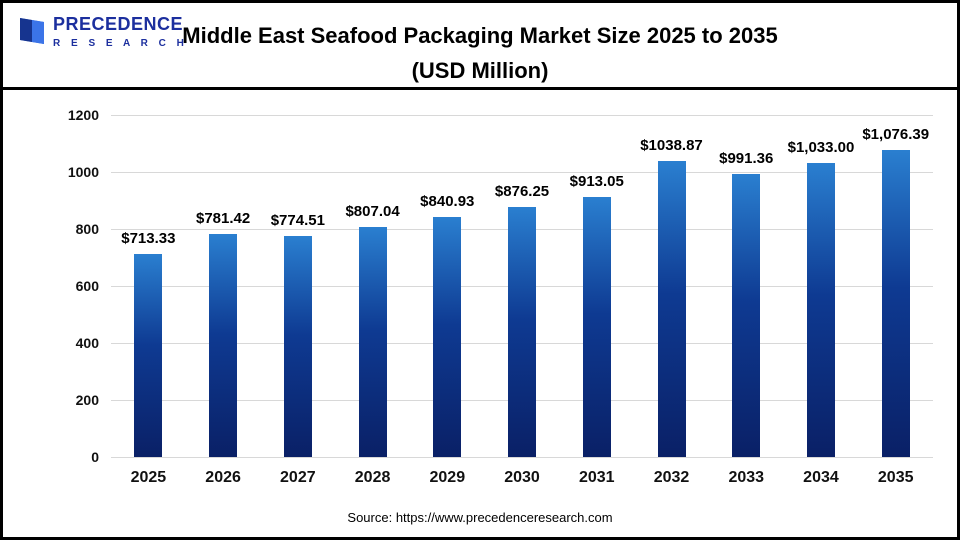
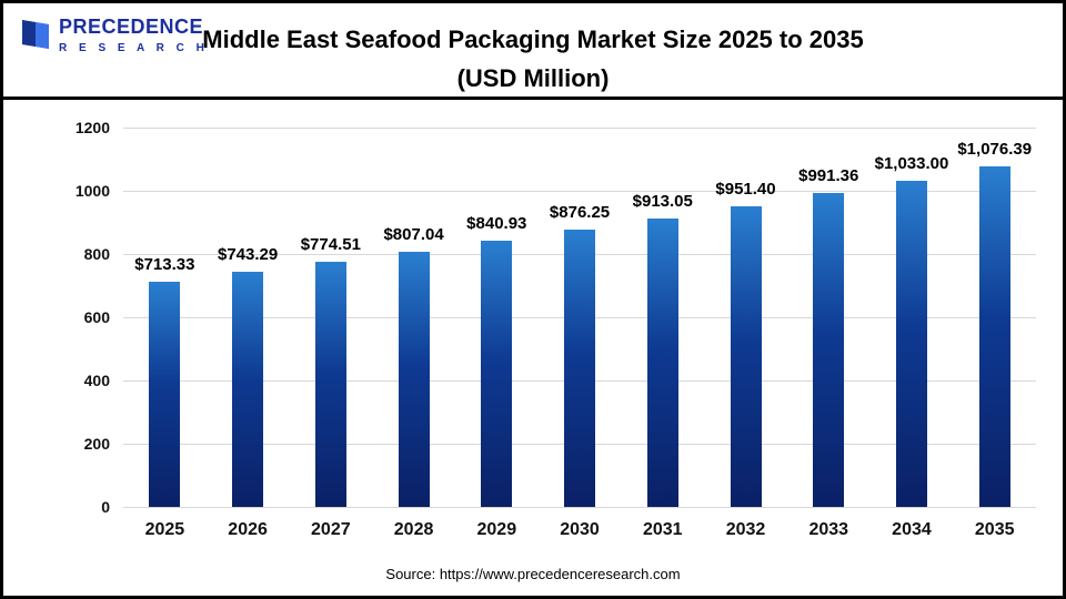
2026: $781.42 -> $743.29
2032: $1038.87 -> $951.40
